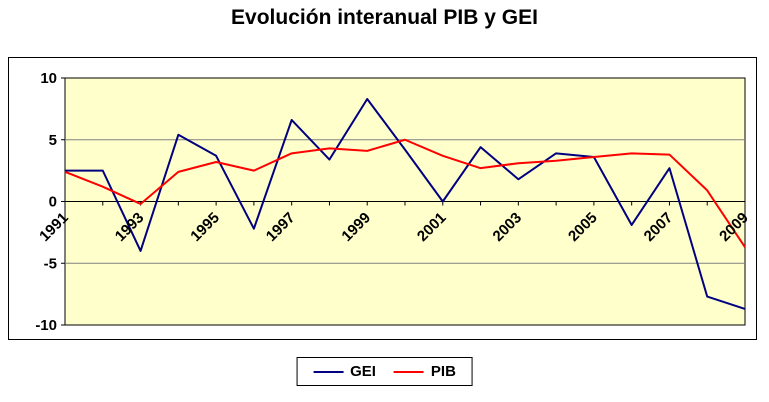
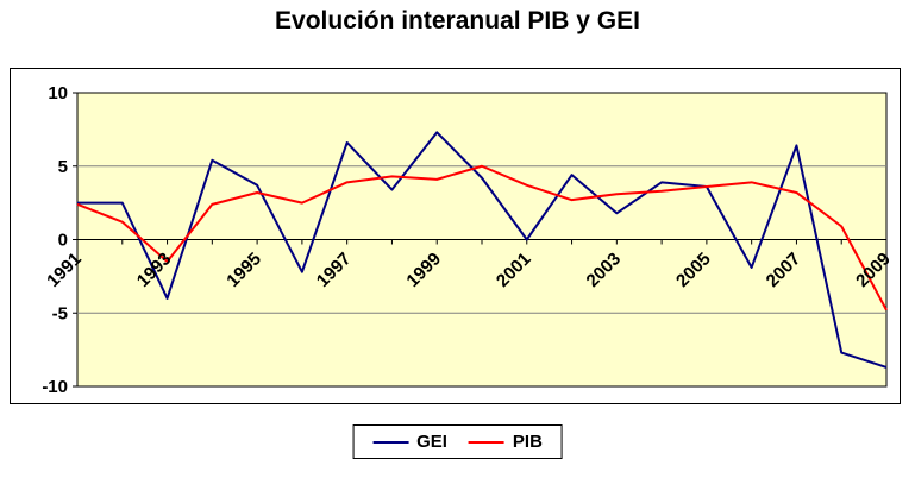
PIB/1993: -0.2 -> -1.5
GEI/1999: 8.3 -> 7.3
GEI/2007: 2.7 -> 6.4
PIB/2007: 3.8 -> 3.2
PIB/2009: -3.7 -> -4.8
